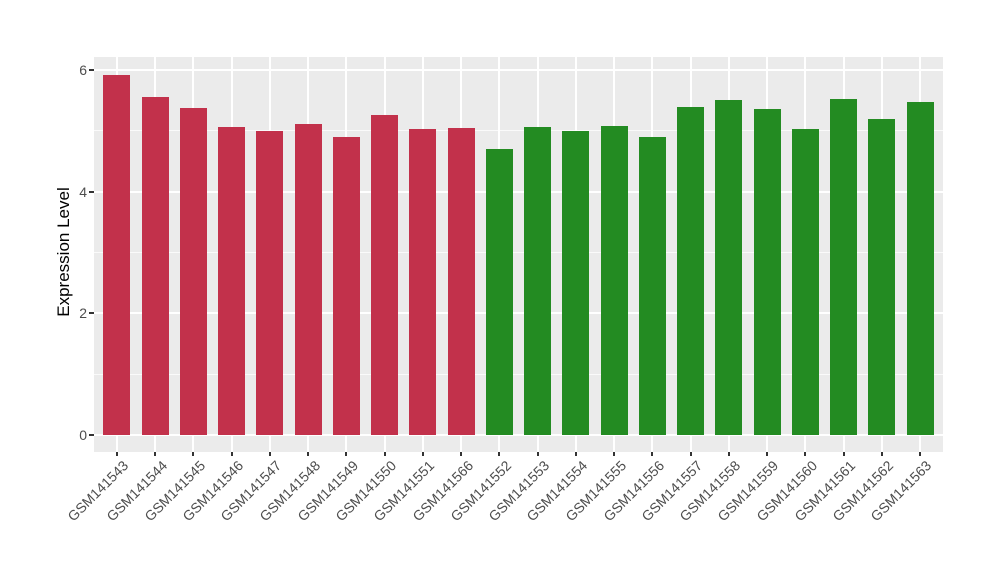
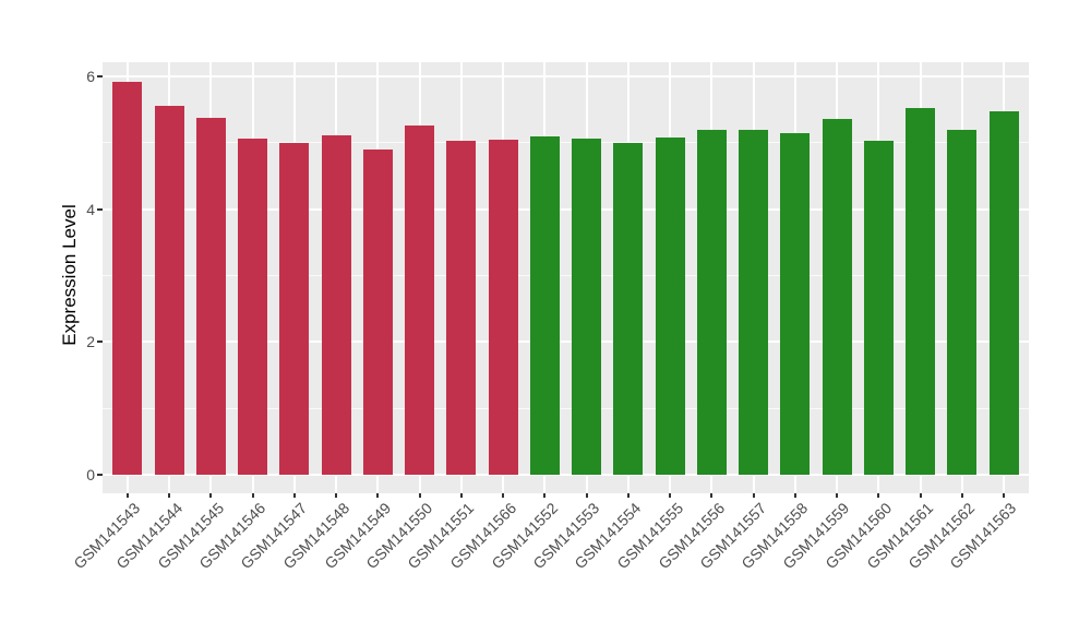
GSM141552: 4.7 -> 5.1
GSM141556: 4.9 -> 5.2
GSM141557: 5.4 -> 5.2
GSM141558: 5.5 -> 5.2
